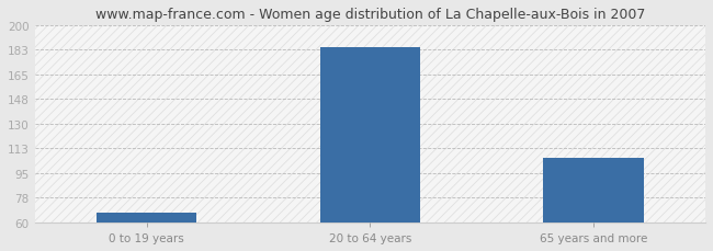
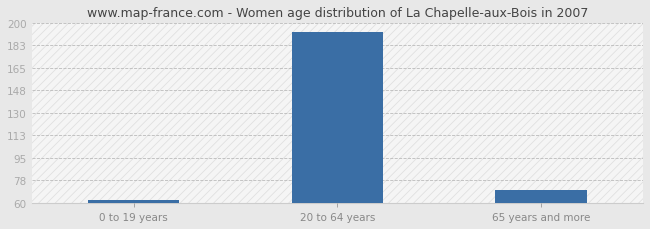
0 to 19 years: 67 -> 62
20 to 64 years: 184 -> 193
65 years and more: 106 -> 70
